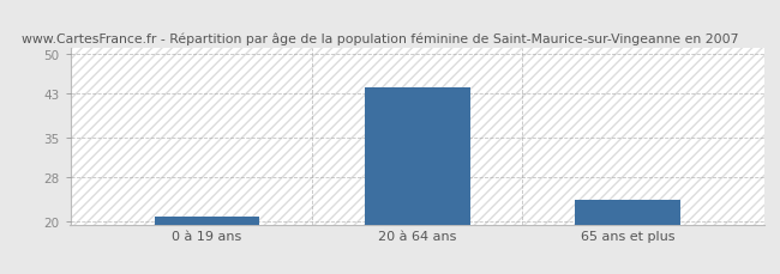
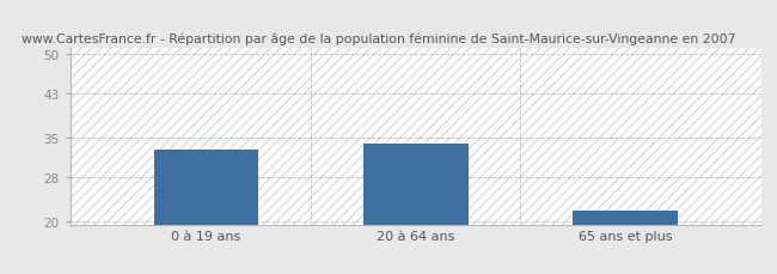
0 à 19 ans: 21 -> 33
20 à 64 ans: 44 -> 34
65 ans et plus: 24 -> 22
